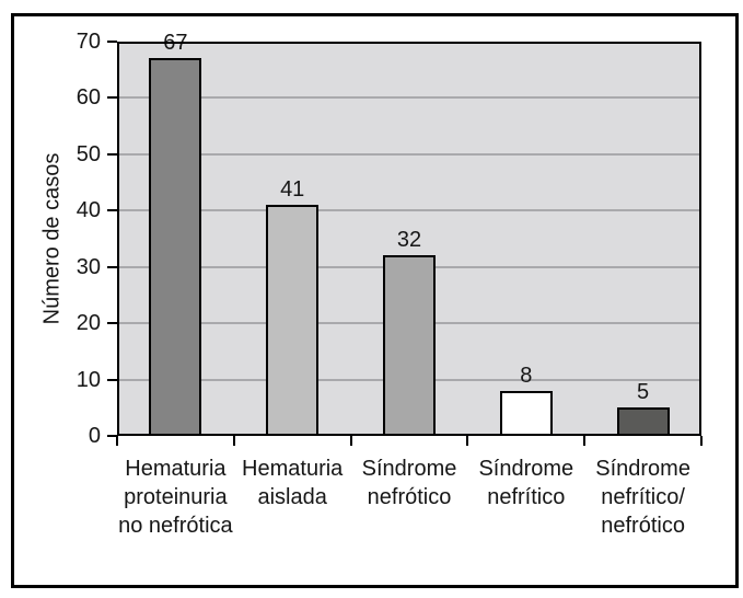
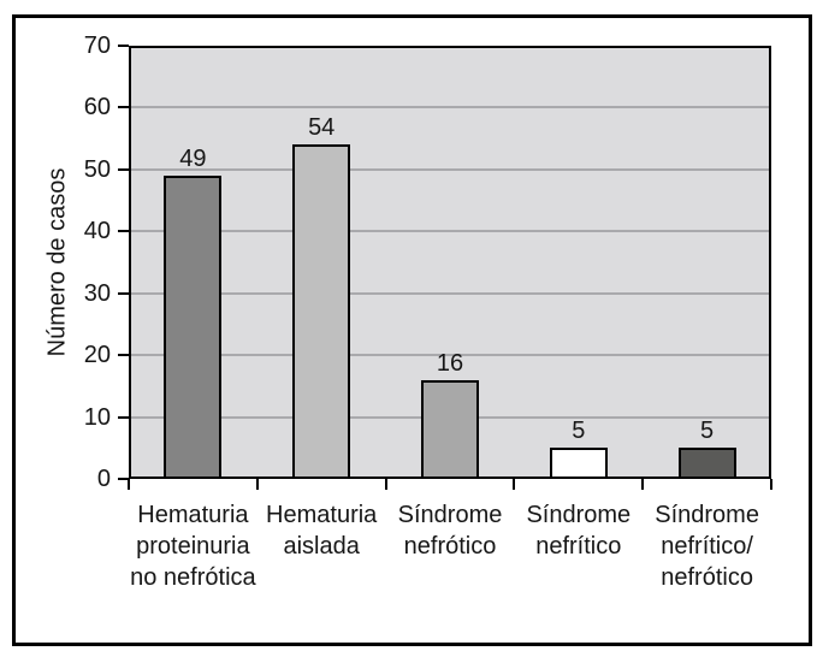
Hematuria proteinuria no nefrótica: 67 -> 49
Hematuria aislada: 41 -> 54
Síndrome nefrótico: 32 -> 16
Síndrome nefrítico: 8 -> 5
